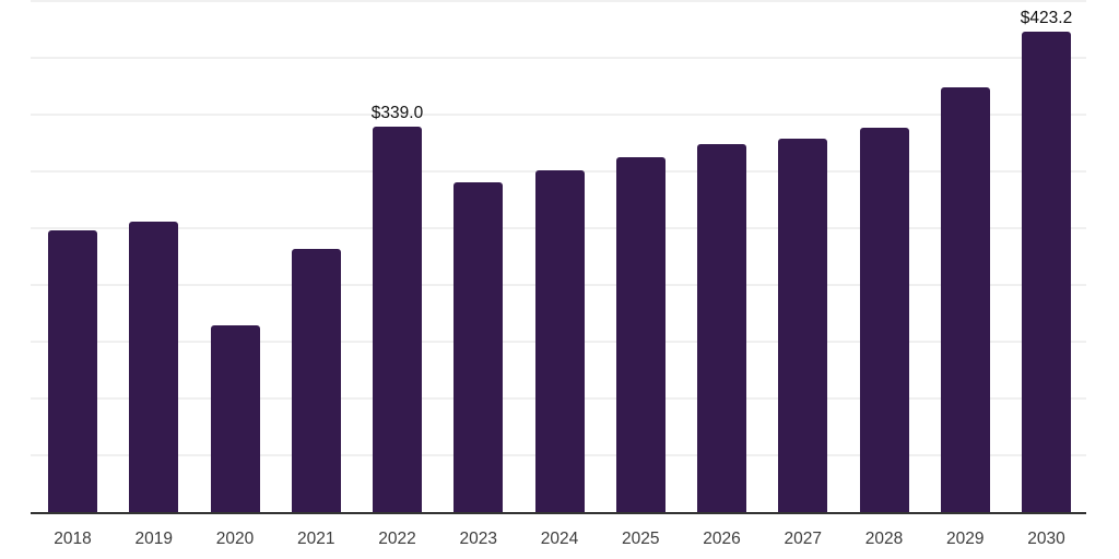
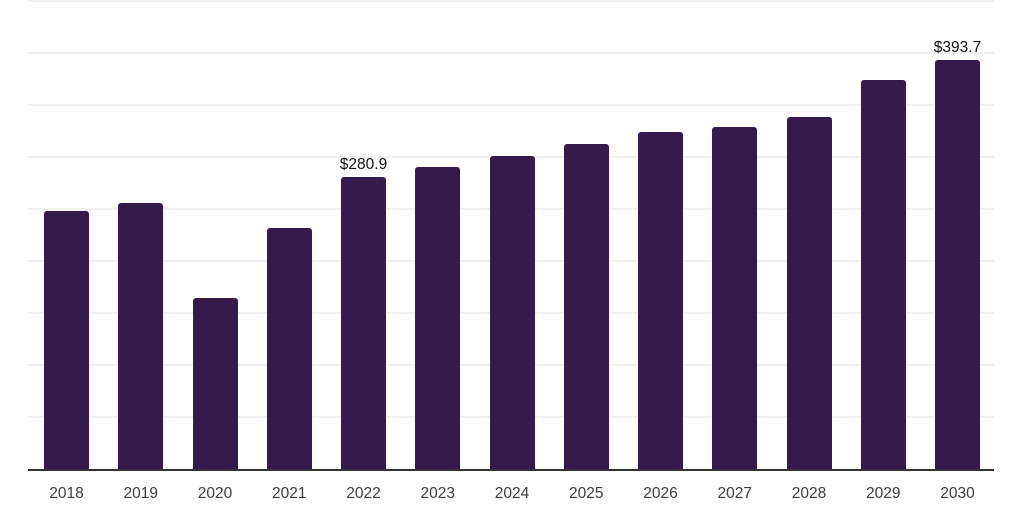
2022: $339.0 -> $280.9
2030: $423.2 -> $393.7
